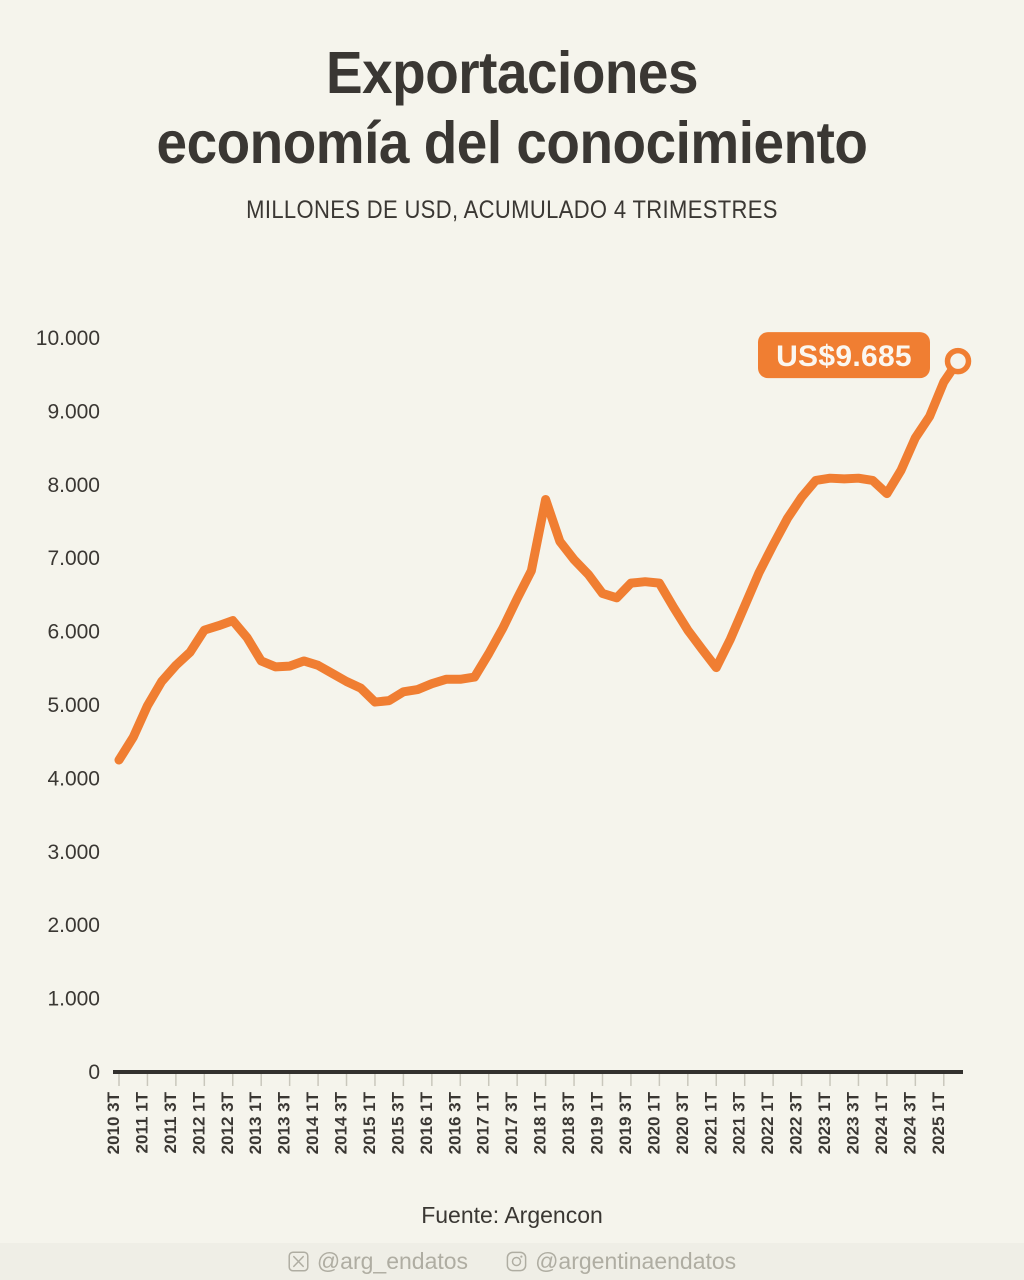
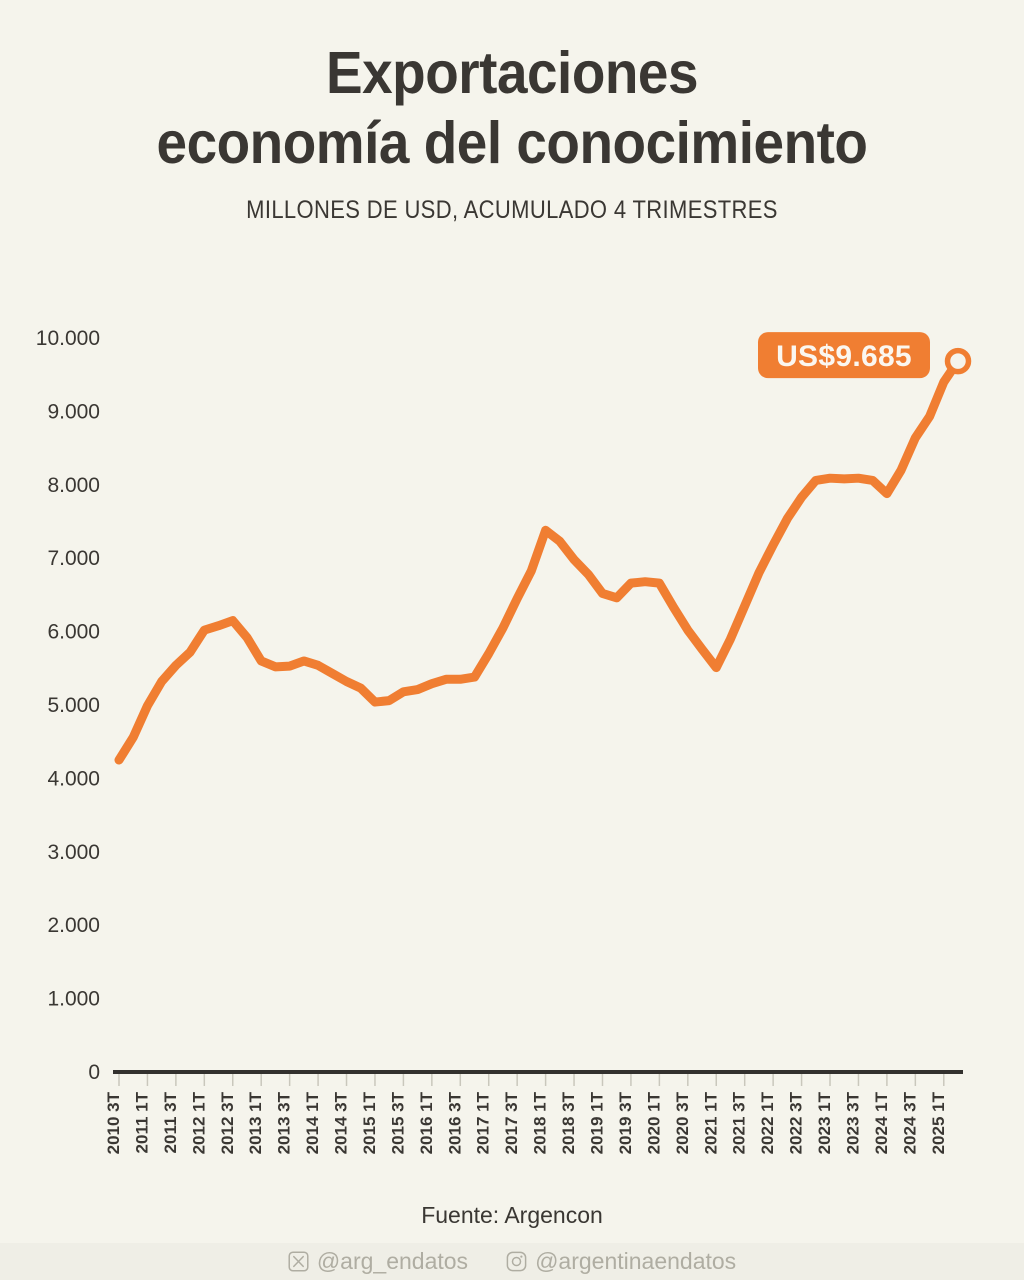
2018 1T: 7800 -> 7400
